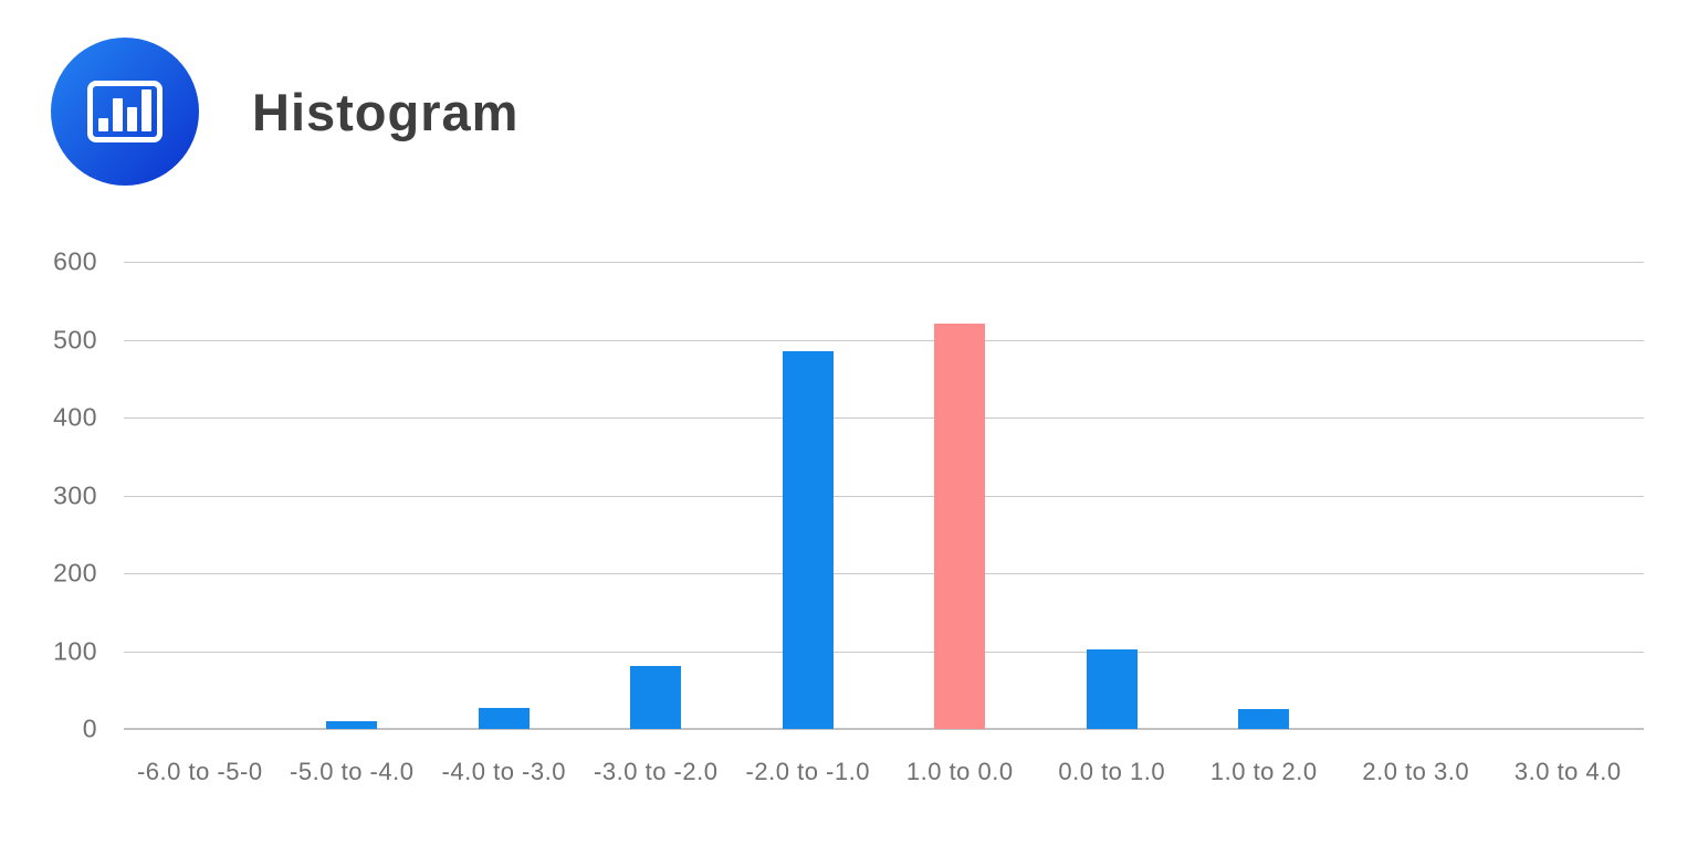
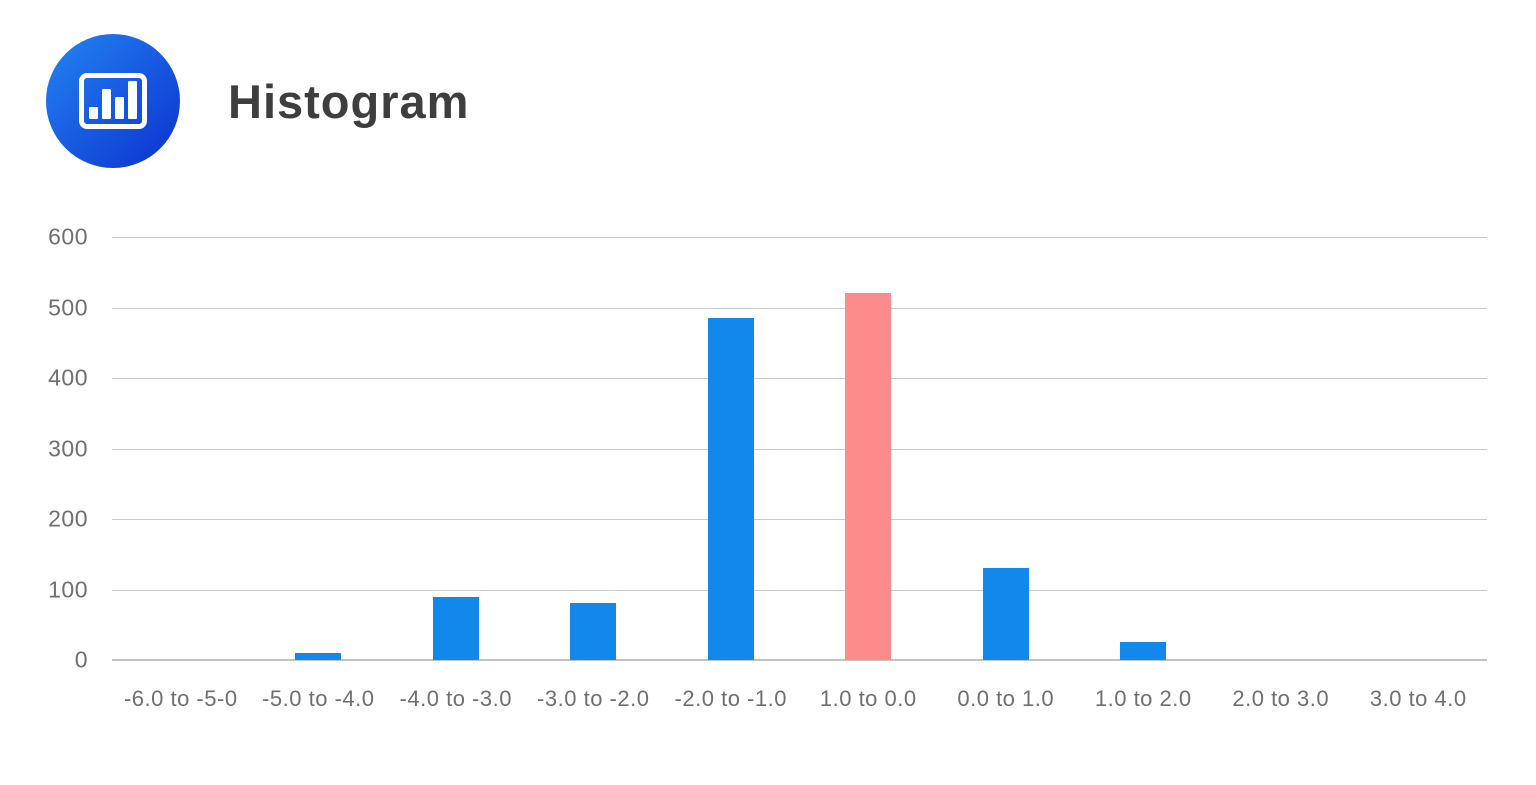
-4.0 to -3.0: 30 -> 90
0.0 to 1.0: 100 -> 130
